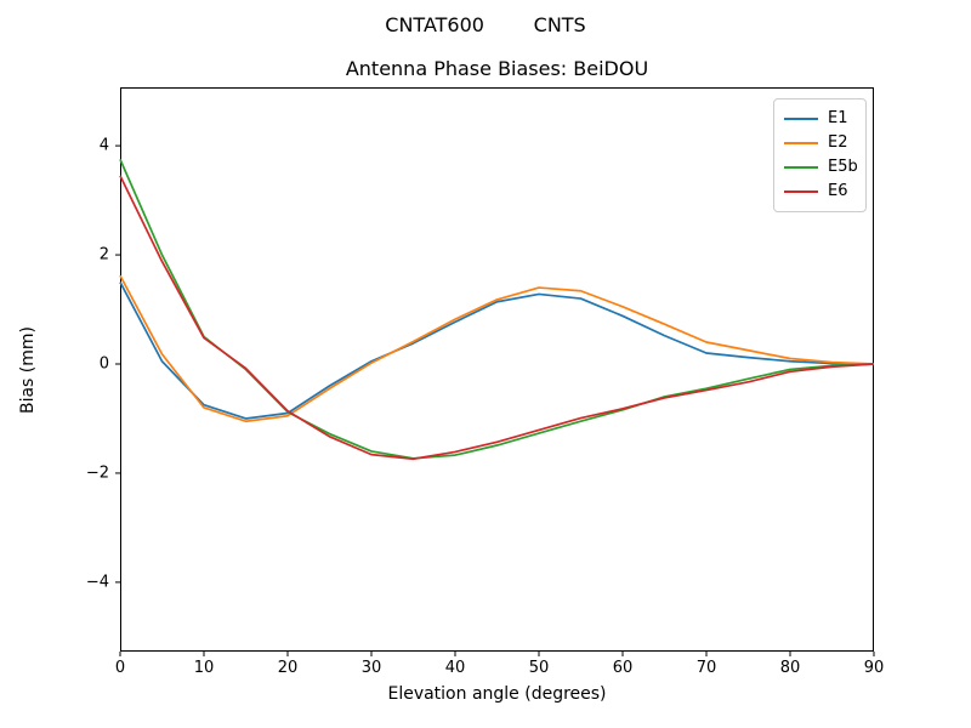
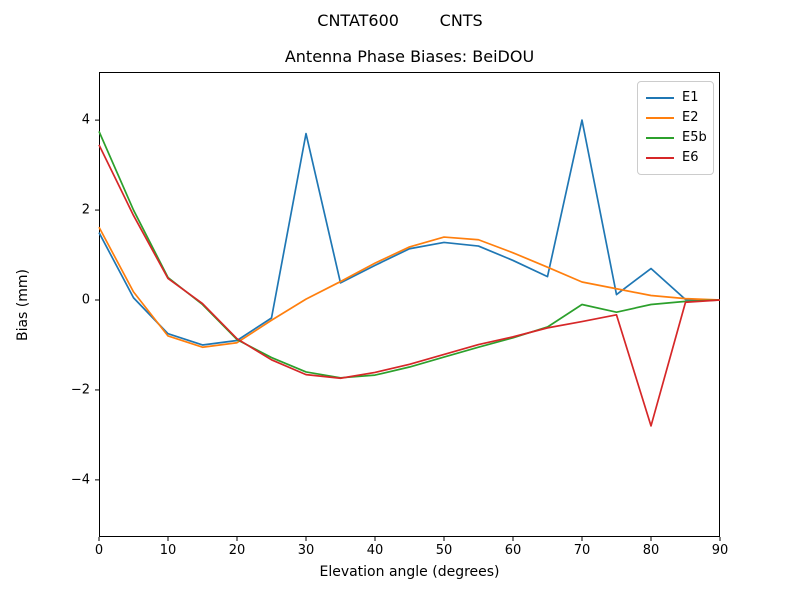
E1/30: 0.1 -> 3.7
E1/70: 0.2 -> 4.0
E5b/70: -0.5 -> -0.1
E1/80: 0.1 -> 0.7
E6/80: -0.1 -> -2.8
